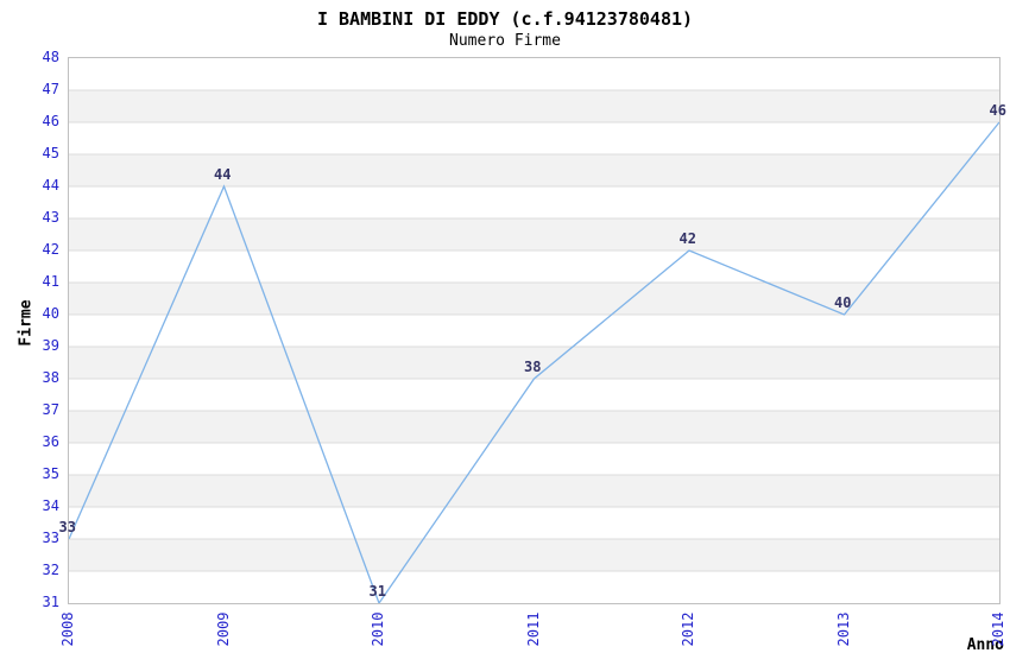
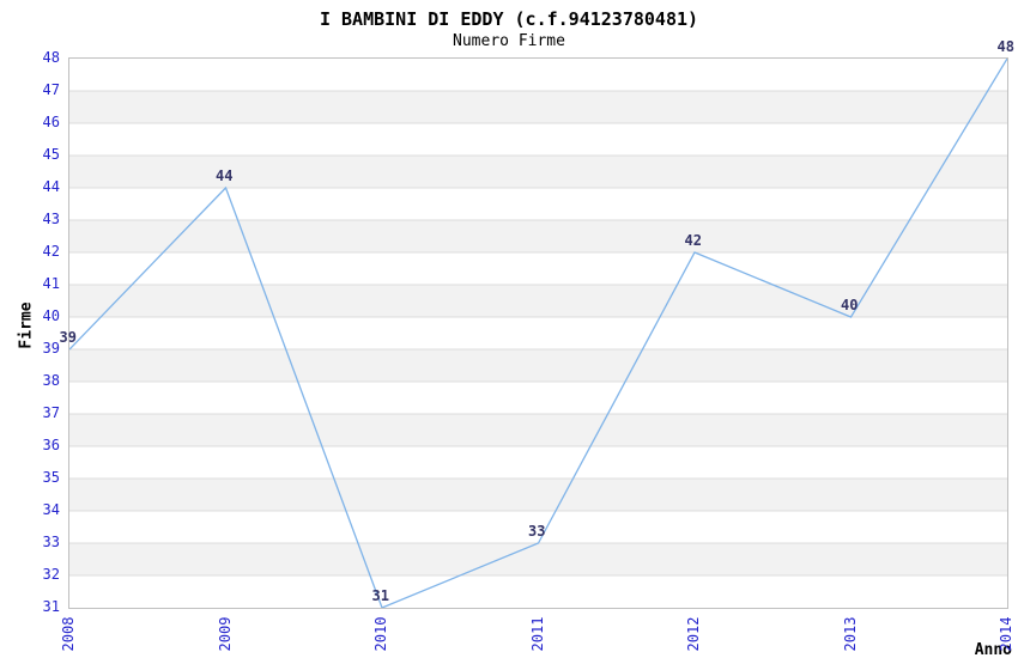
2008: 33 -> 39
2011: 38 -> 33
2014: 46 -> 48
